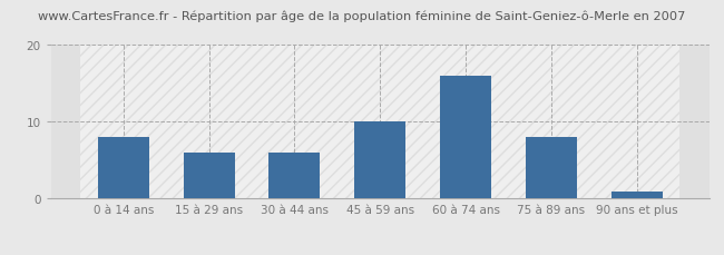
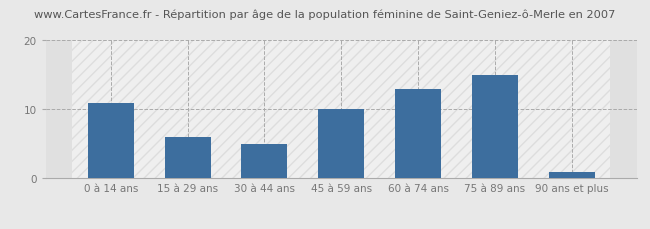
0 à 14 ans: 8 -> 11
30 à 44 ans: 6 -> 5
60 à 74 ans: 16 -> 13
75 à 89 ans: 8 -> 15
